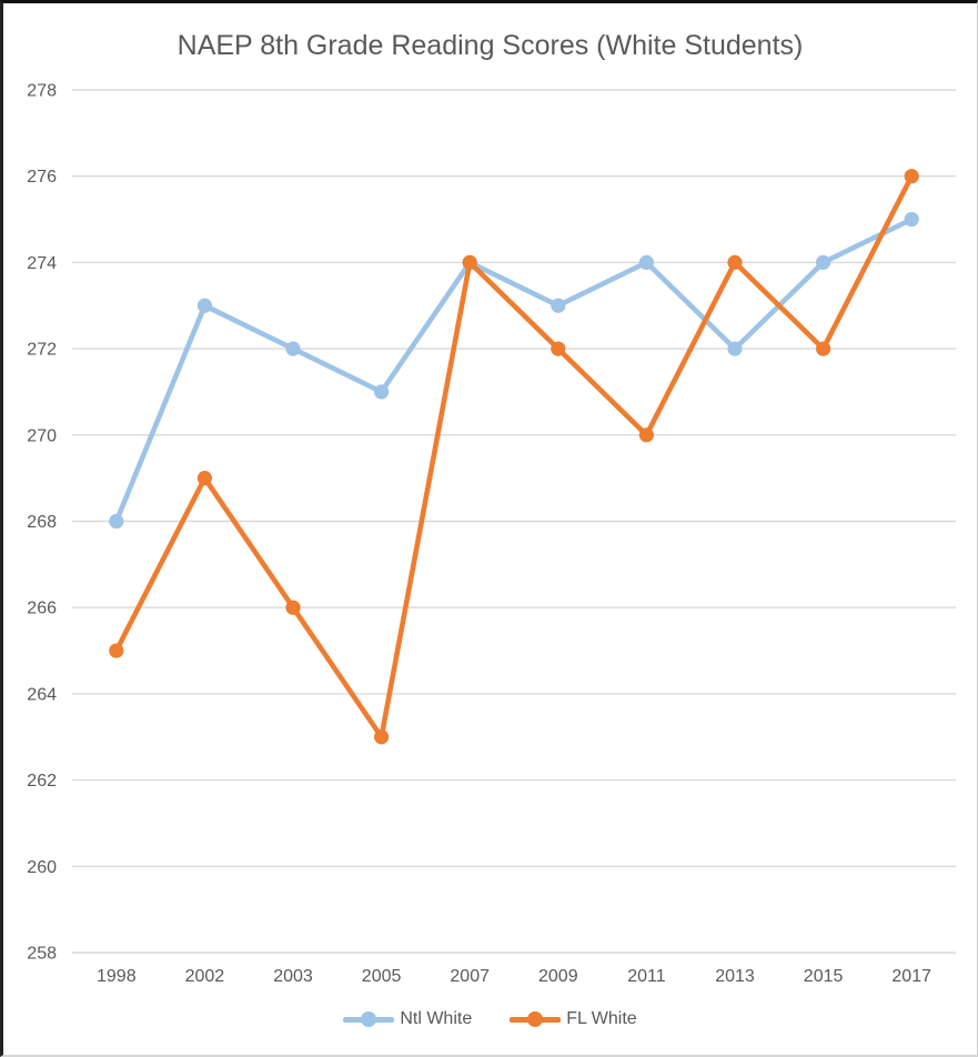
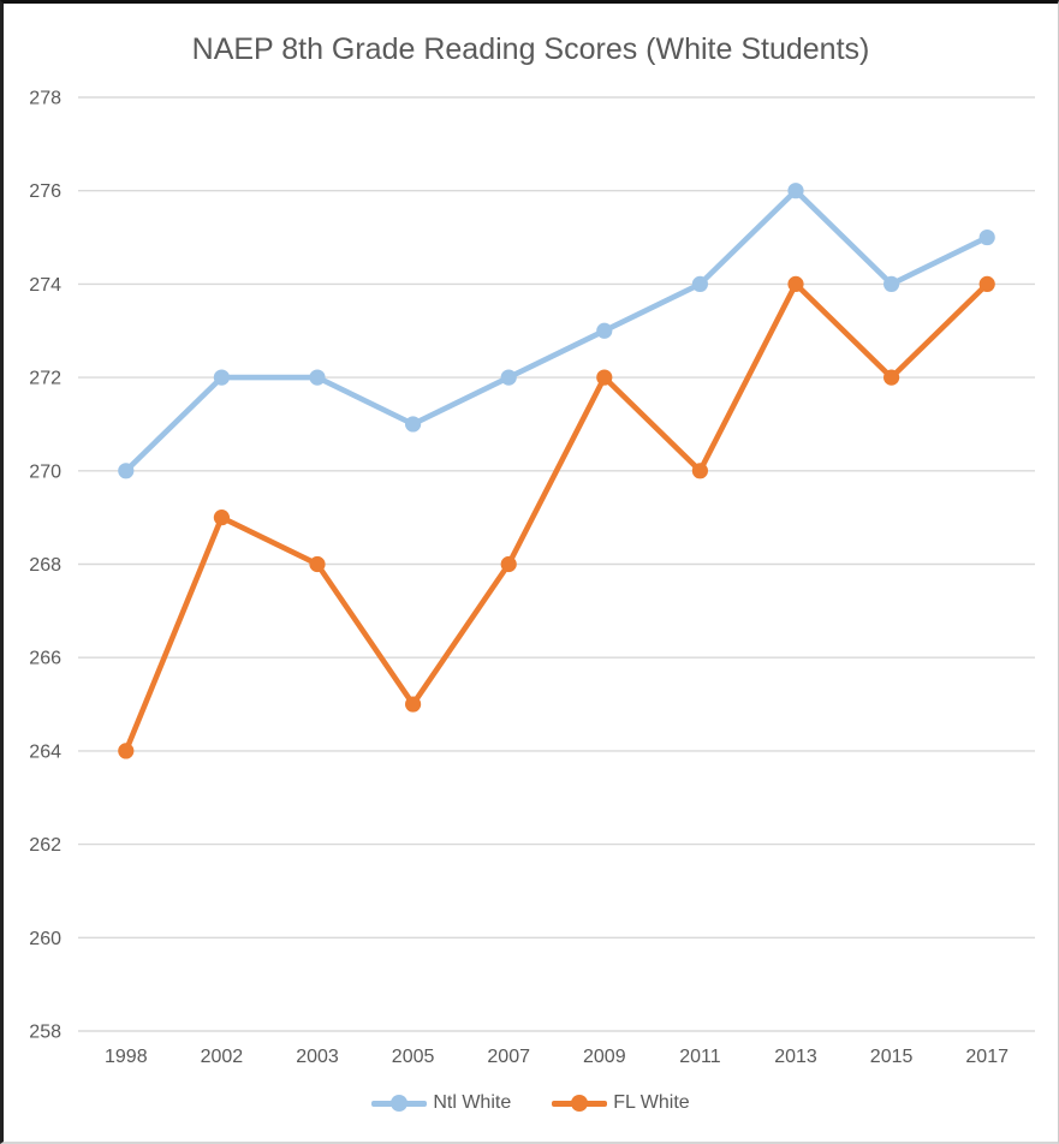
Ntl White/1998: 268 -> 270
FL White/1998: 265 -> 264
Ntl White/2002: 273 -> 272
FL White/2003: 266 -> 268
FL White/2005: 263 -> 265
Ntl White/2007: 274 -> 272
FL White/2007: 274 -> 268
Ntl White/2013: 272 -> 276
FL White/2017: 276 -> 274
